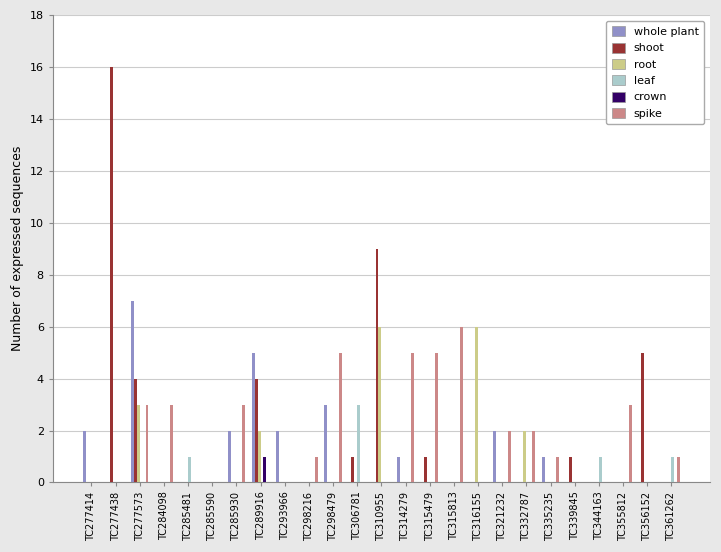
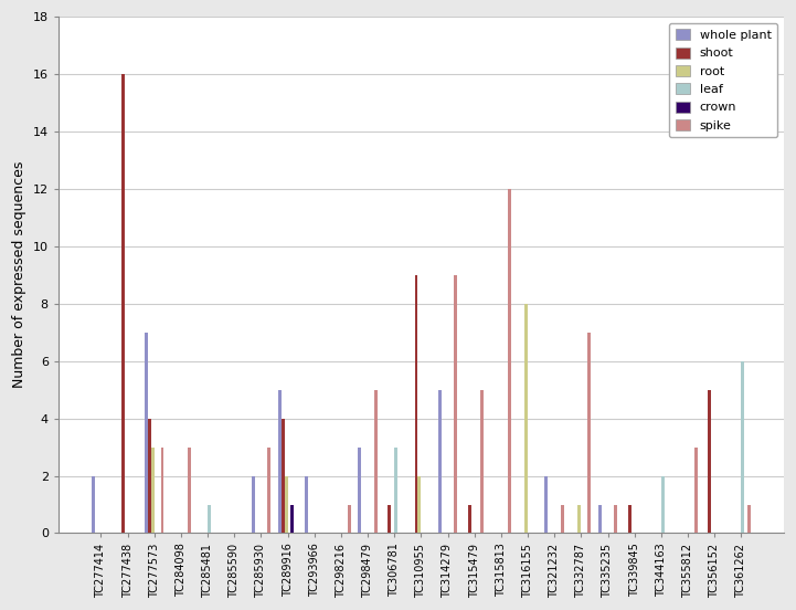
root/TC310955: 6 -> 2
whole plant/TC314279: 1 -> 5
spike/TC314279: 5 -> 9
spike/TC315813: 6 -> 12
root/TC316155: 6 -> 8
spike/TC321232: 2 -> 1
root/TC332787: 2 -> 1
spike/TC332787: 2 -> 7
leaf/TC344163: 1 -> 2
leaf/TC361262: 1 -> 6
